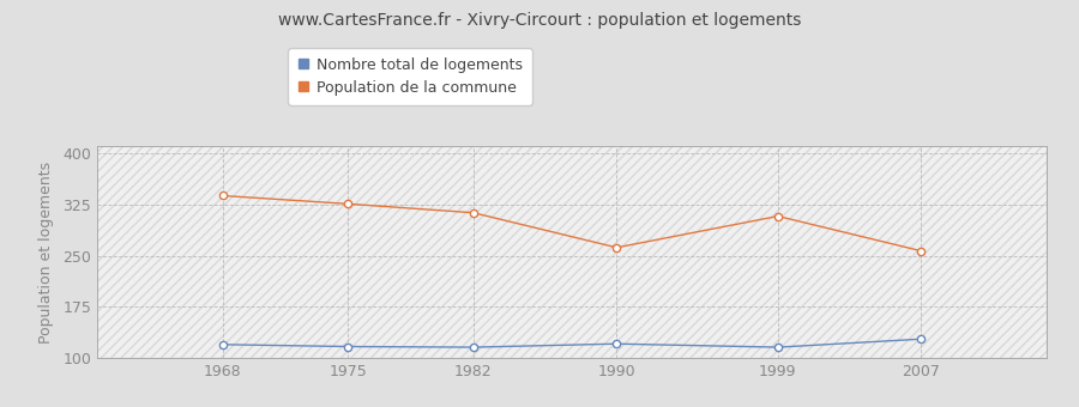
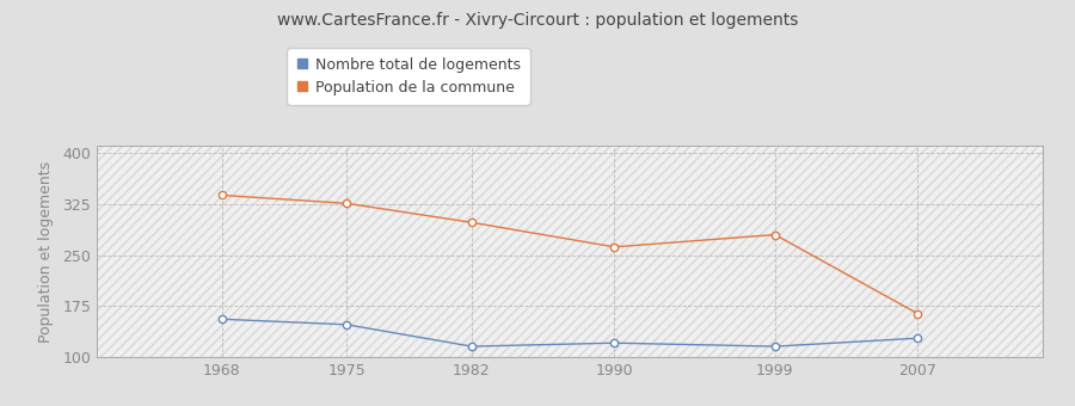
Nombre total de logements/1968: 120 -> 156
Nombre total de logements/1975: 117 -> 148
Population de la commune/1982: 313 -> 298
Population de la commune/1999: 308 -> 280
Population de la commune/2007: 257 -> 164
